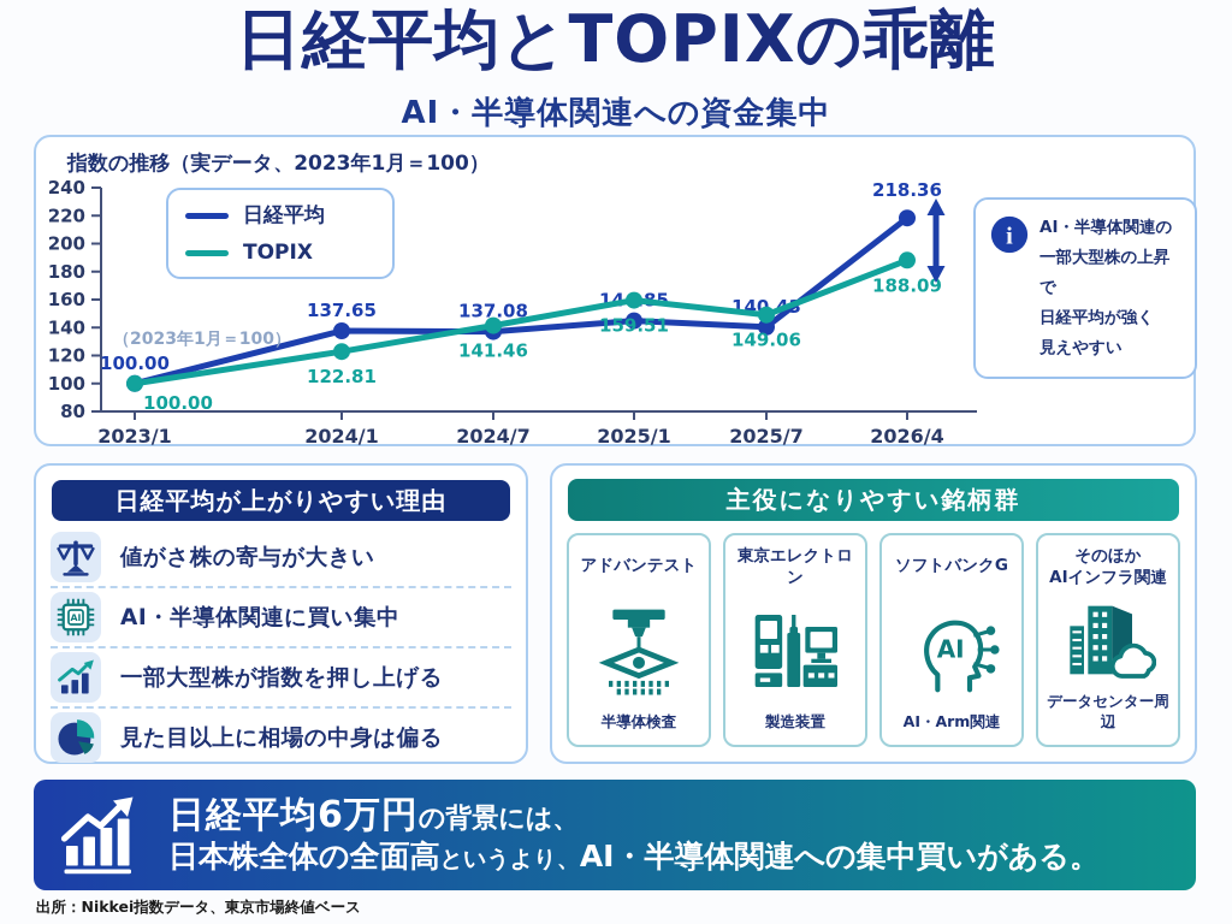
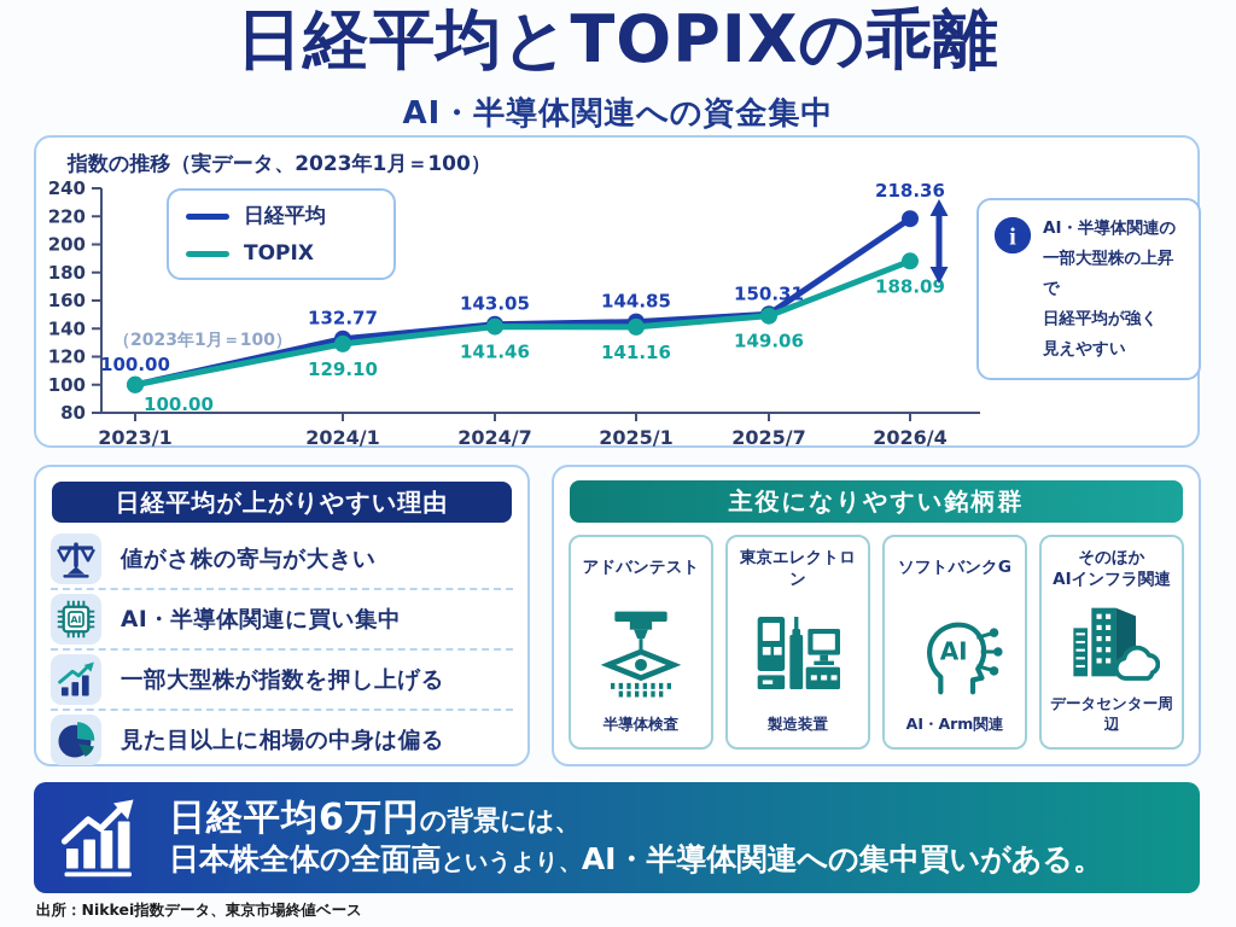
日経平均/2024/1: 137.65 -> 132.77
TOPIX/2024/1: 122.81 -> 129.10
日経平均/2024/7: 137.08 -> 143.05
TOPIX/2025/1: 159.51 -> 141.16
日経平均/2025/7: 140.43 -> 150.31
